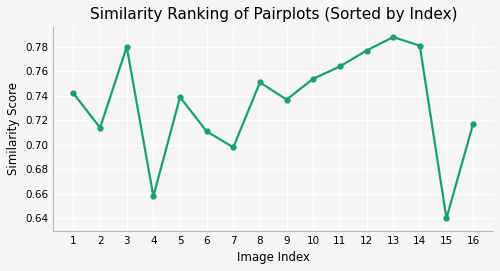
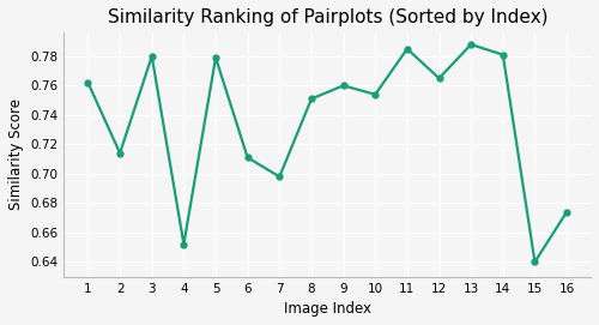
1: 0.742 -> 0.762
4: 0.658 -> 0.652
5: 0.739 -> 0.779
9: 0.737 -> 0.760
11: 0.764 -> 0.785
12: 0.777 -> 0.765
16: 0.717 -> 0.674
